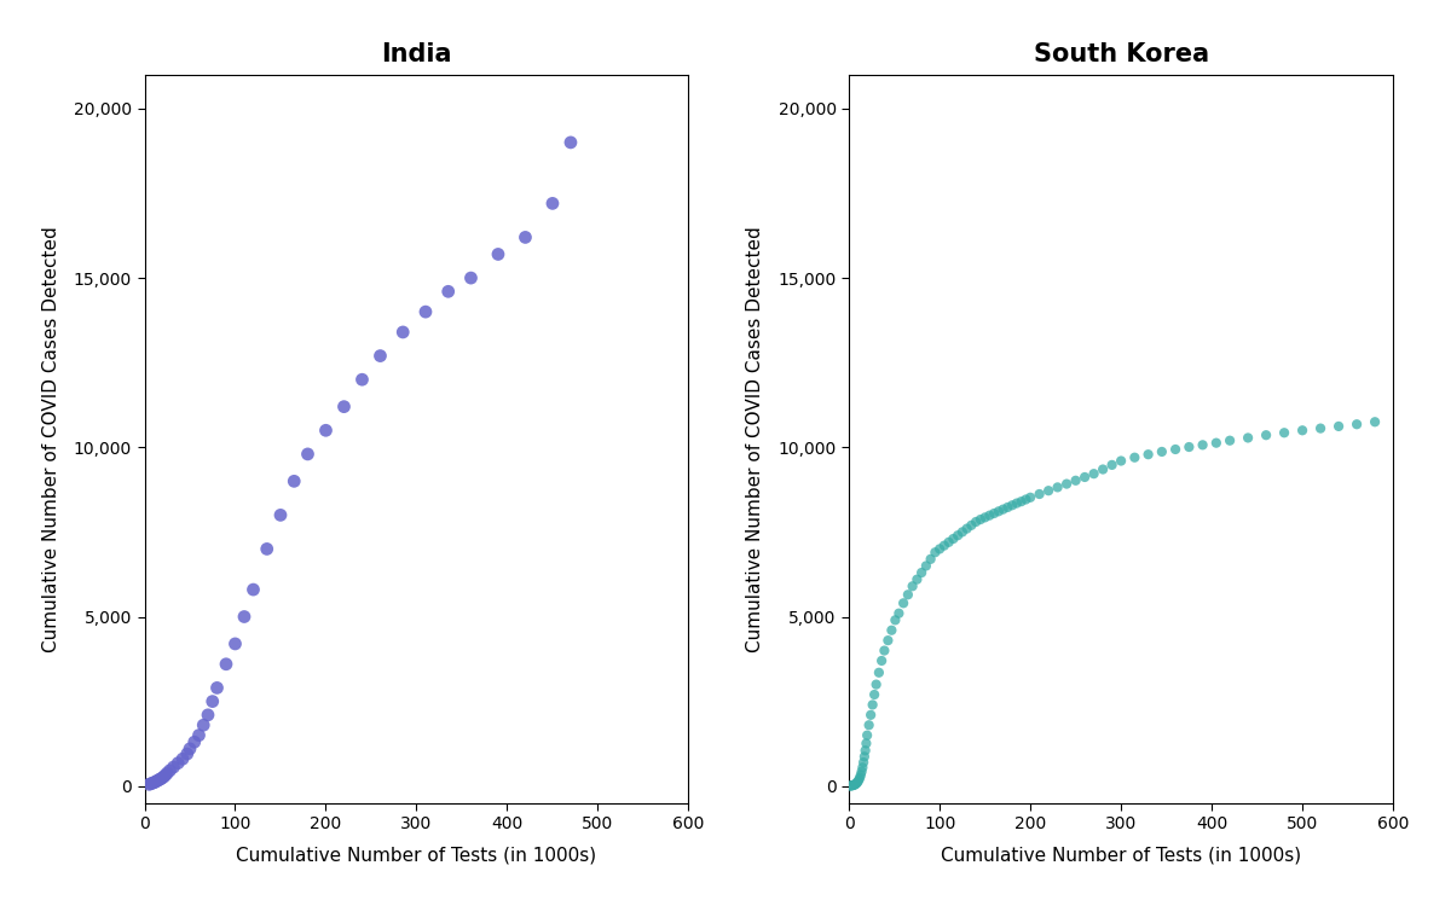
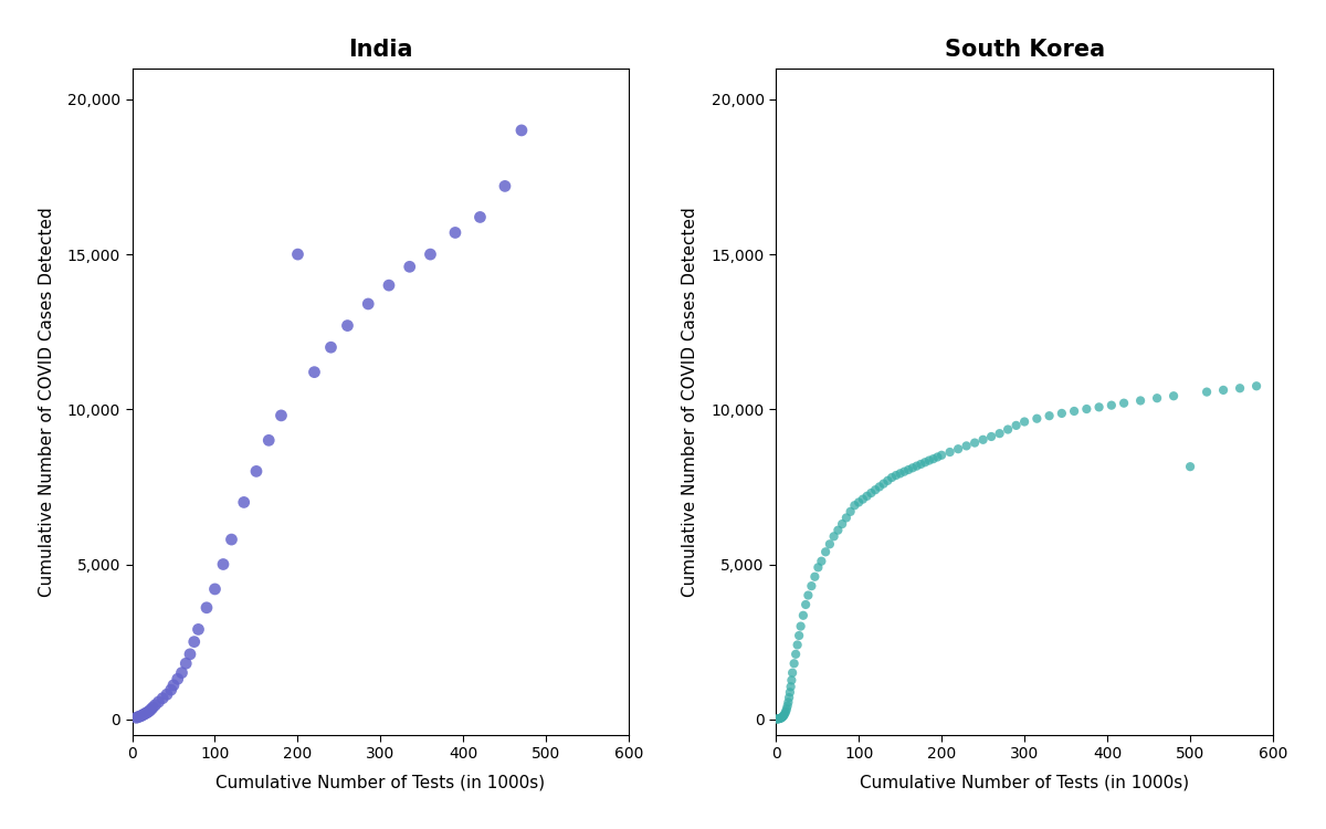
India/200: 10,500 -> 15,000
South Korea/500: 10,500 -> 8,150
